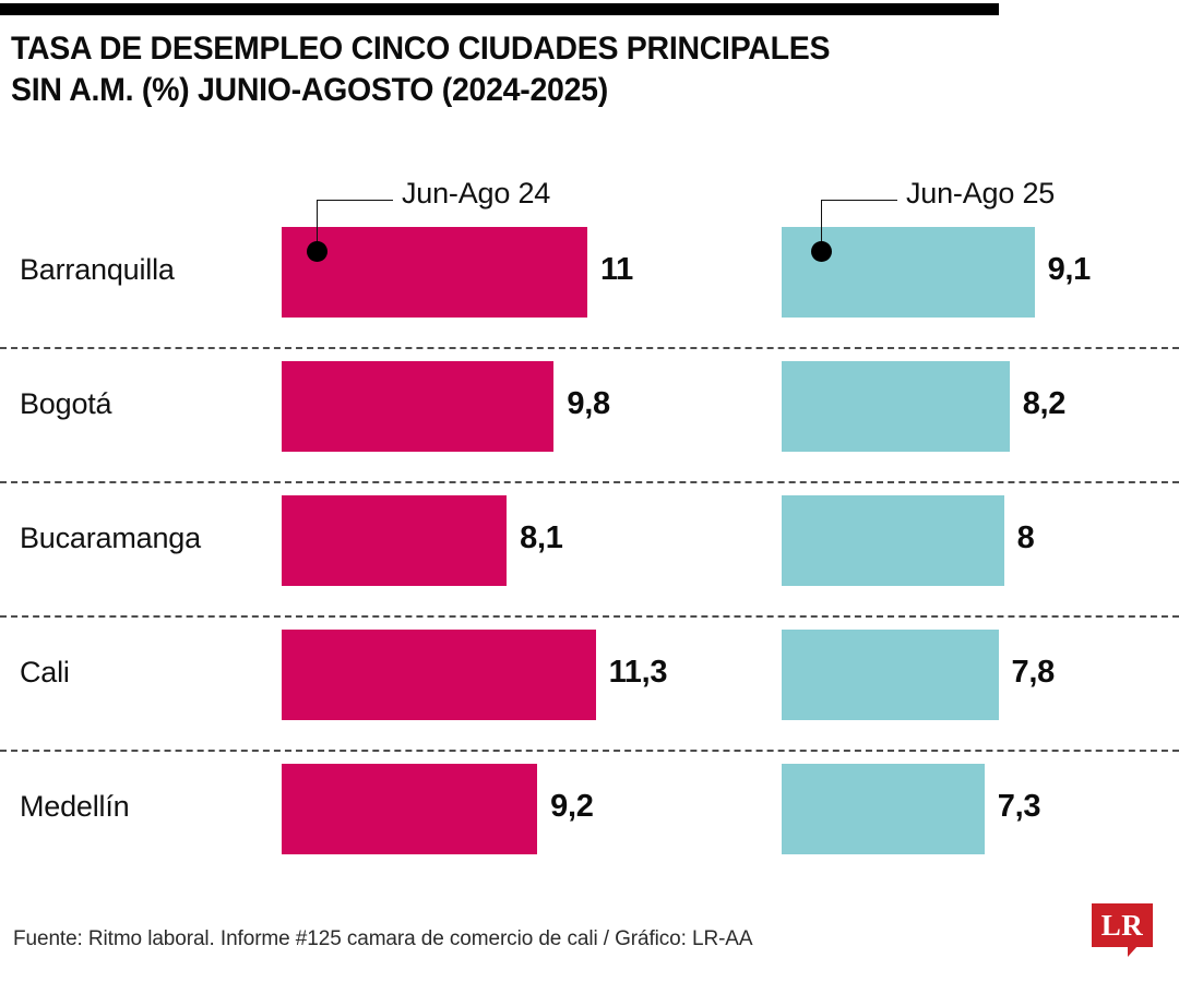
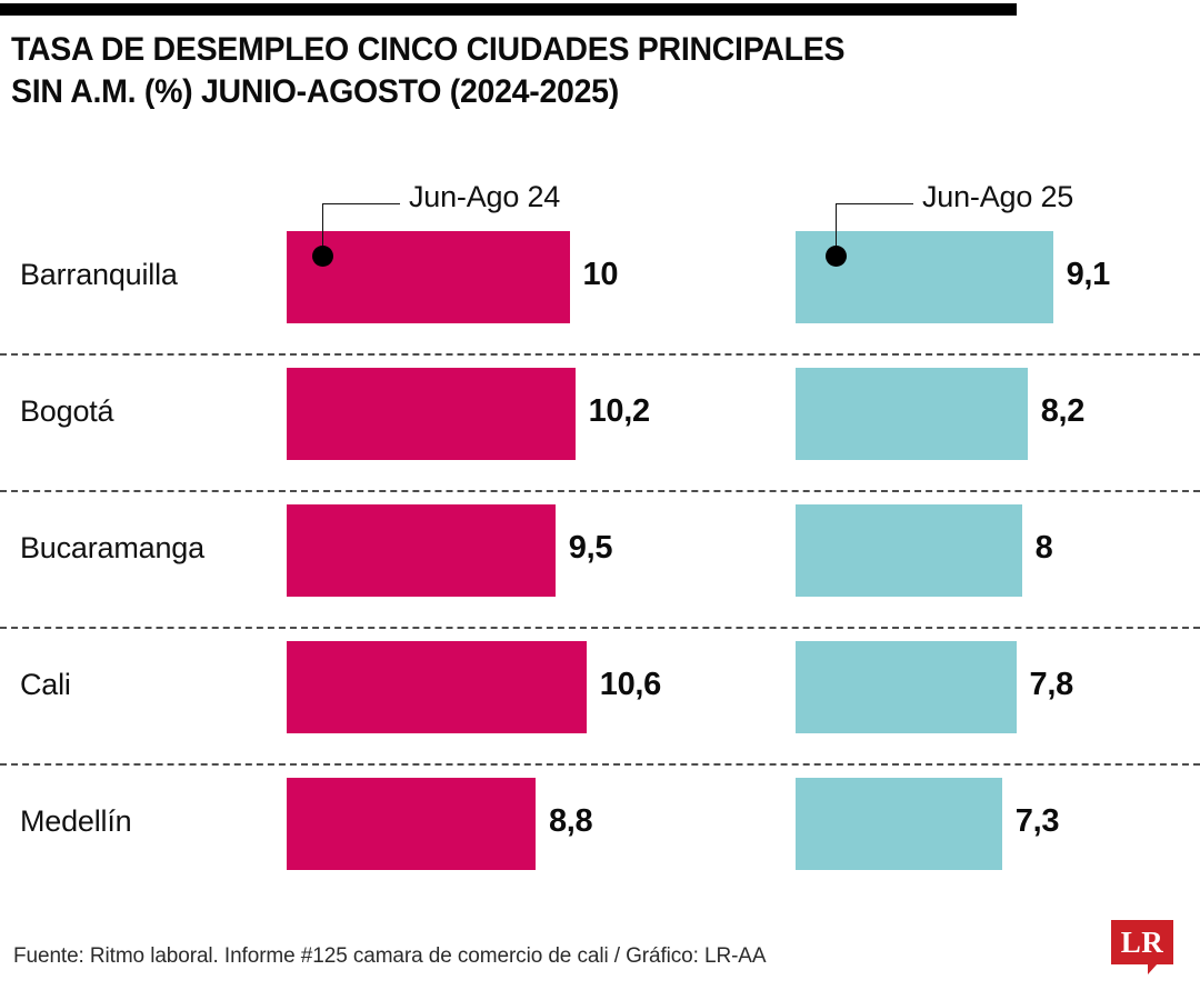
Jun-Ago 24/Barranquilla: 11 -> 10
Jun-Ago 24/Bogotá: 9,8 -> 10,2
Jun-Ago 24/Bucaramanga: 8,1 -> 9,5
Jun-Ago 24/Cali: 11,3 -> 10,6
Jun-Ago 24/Medellín: 9,2 -> 8,8
